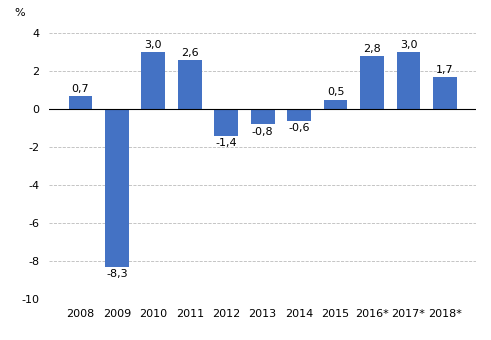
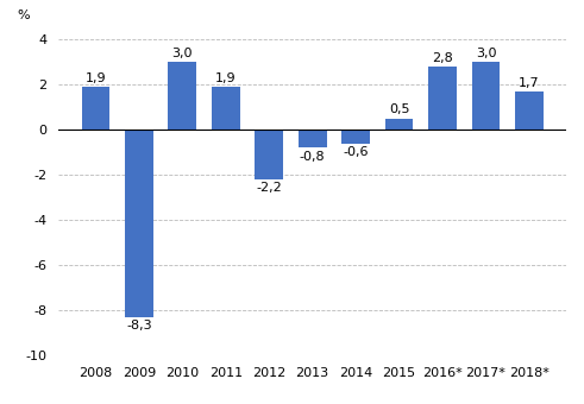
2008: 0,7 -> 1,9
2011: 2,6 -> 1,9
2012: -1,4 -> -2,2
